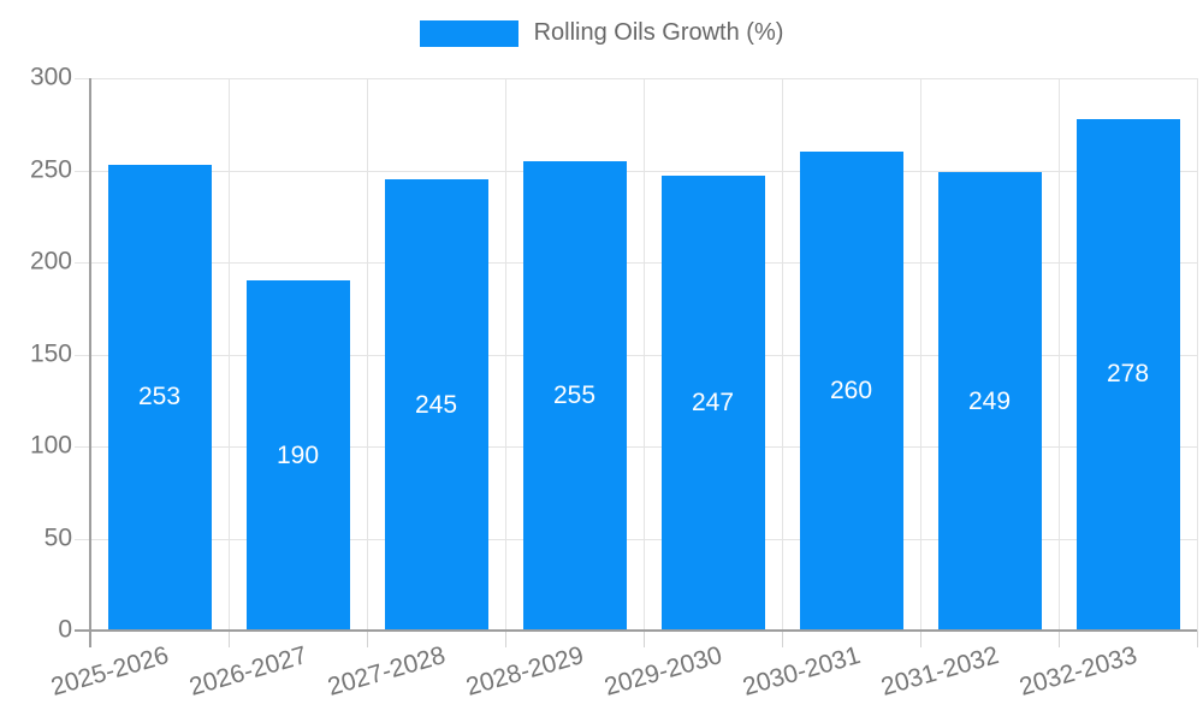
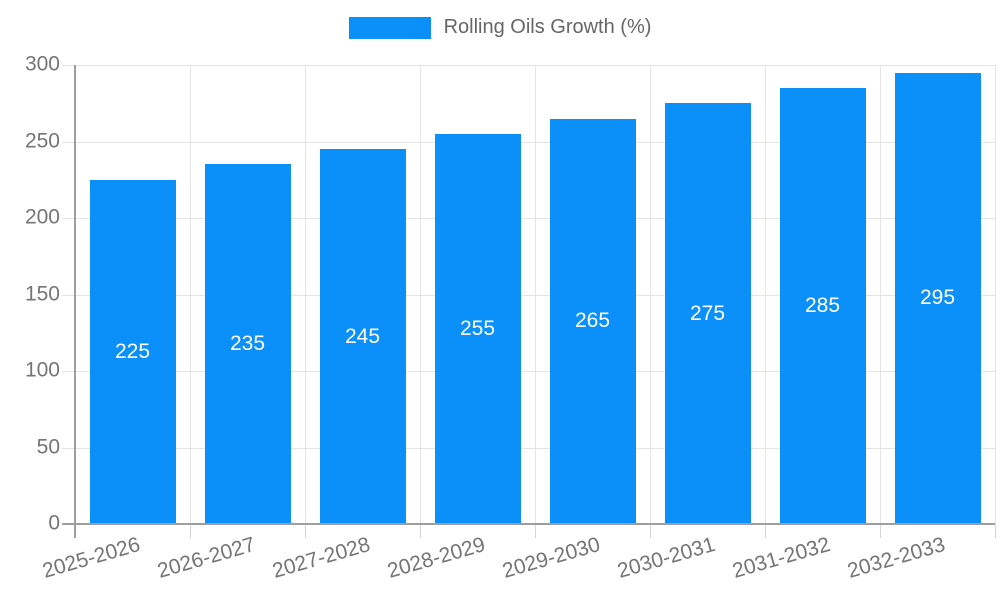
2025-2026: 253 -> 225
2026-2027: 190 -> 235
2029-2030: 247 -> 265
2030-2031: 260 -> 275
2031-2032: 249 -> 285
2032-2033: 278 -> 295
